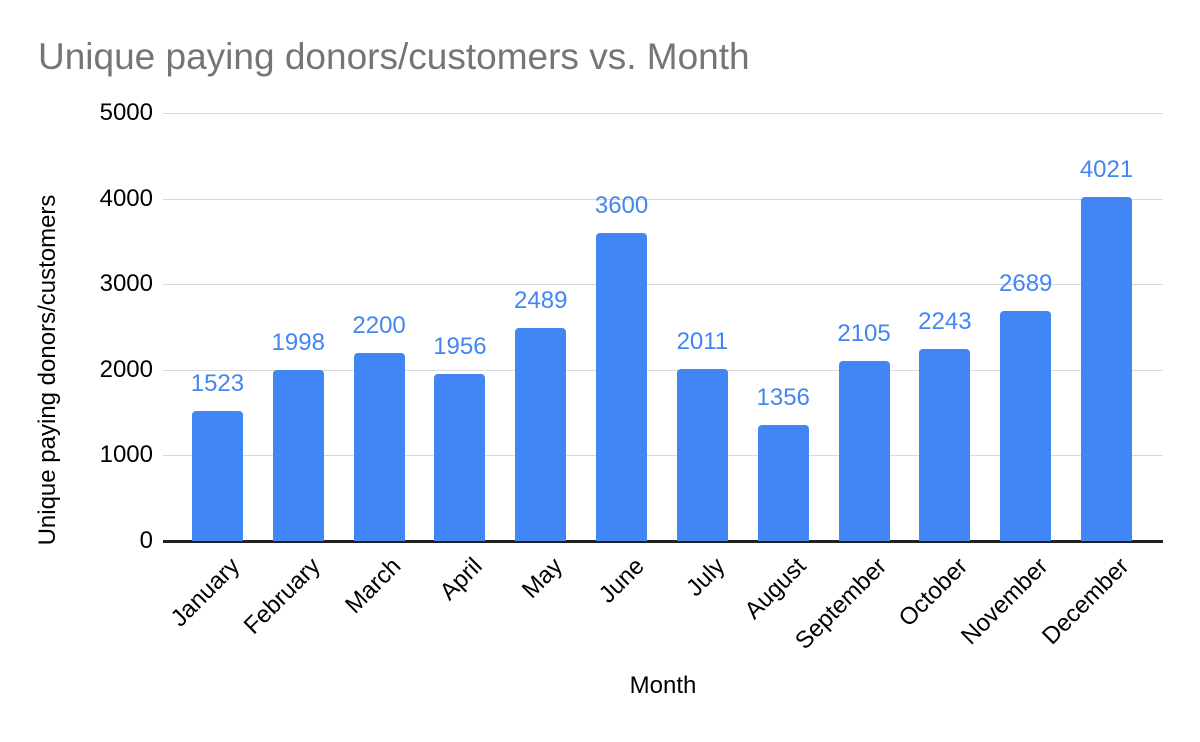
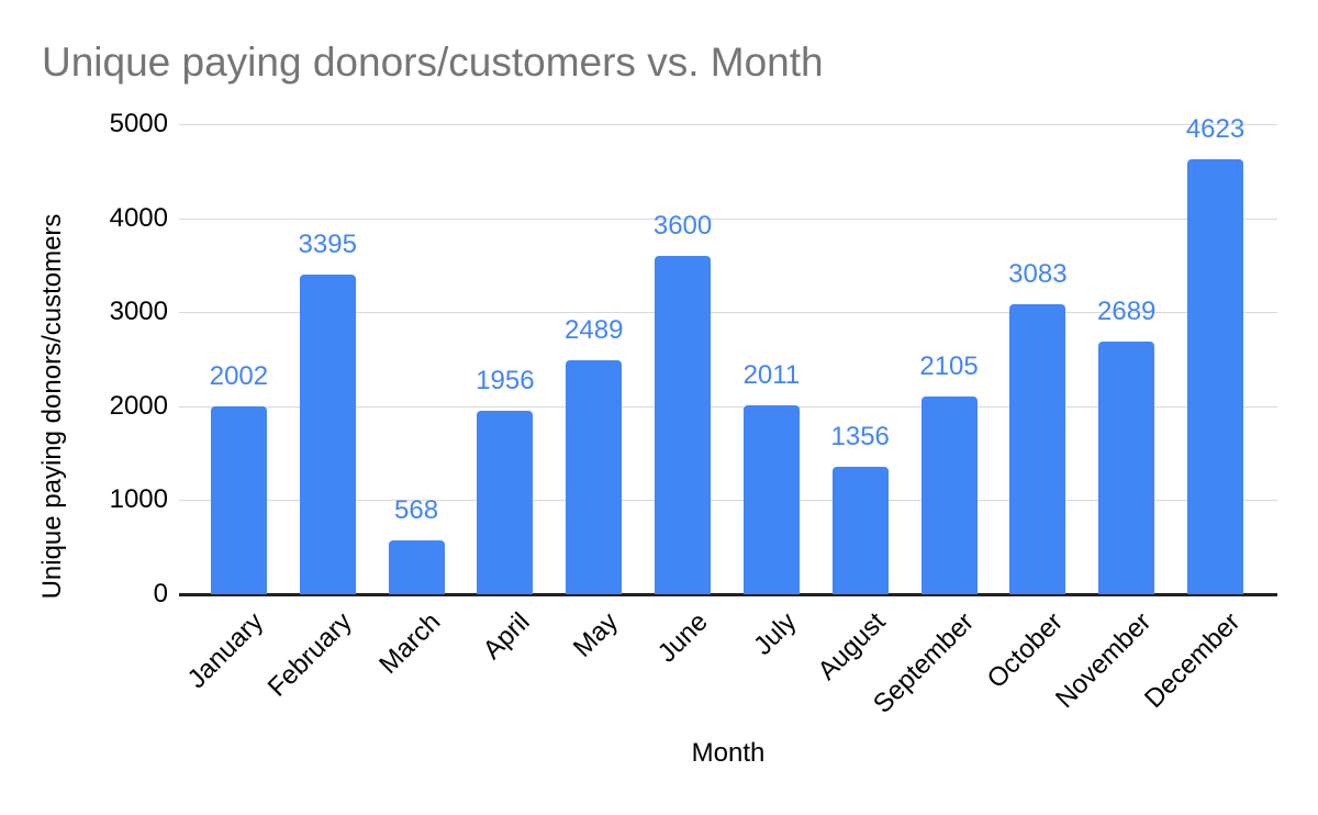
January: 1523 -> 2002
February: 1998 -> 3395
March: 2200 -> 568
October: 2243 -> 3083
December: 4021 -> 4623
